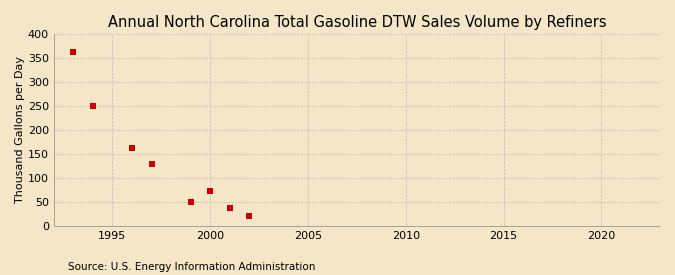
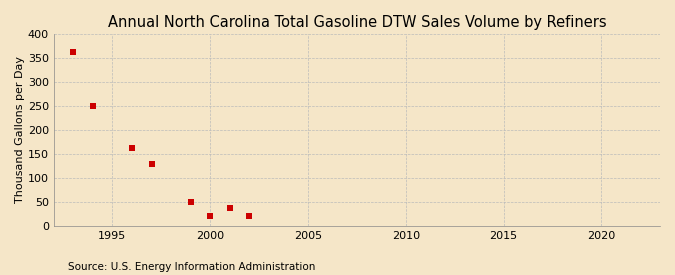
2000: 72 -> 20
